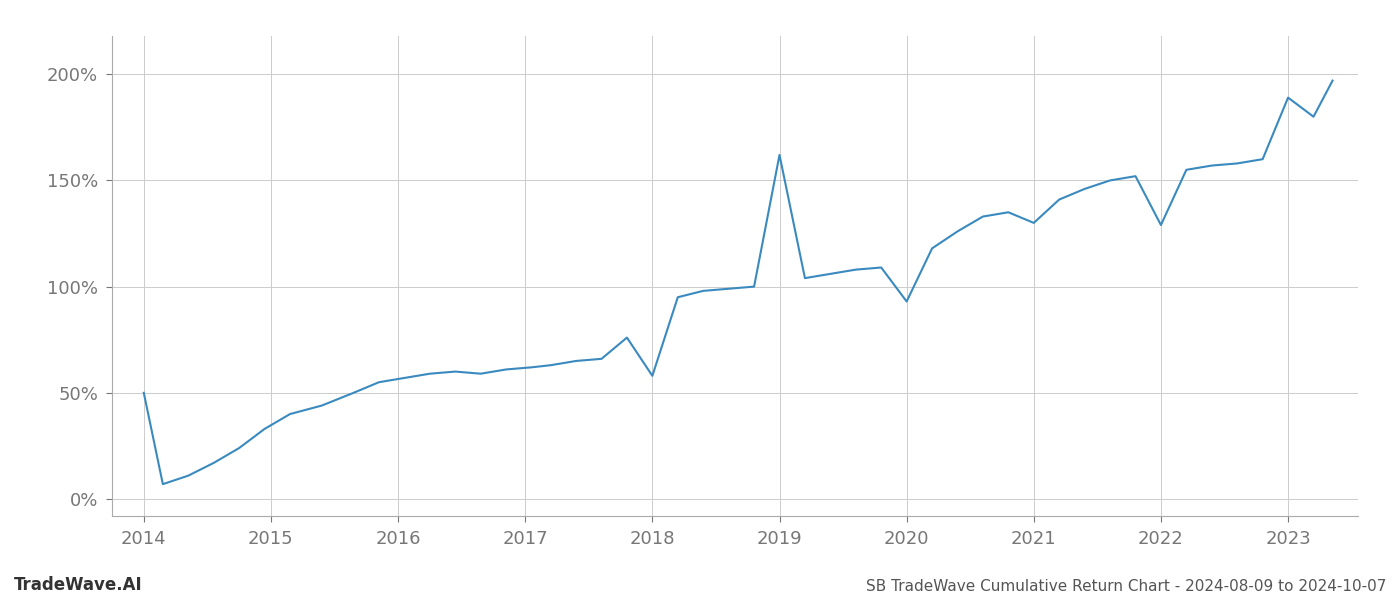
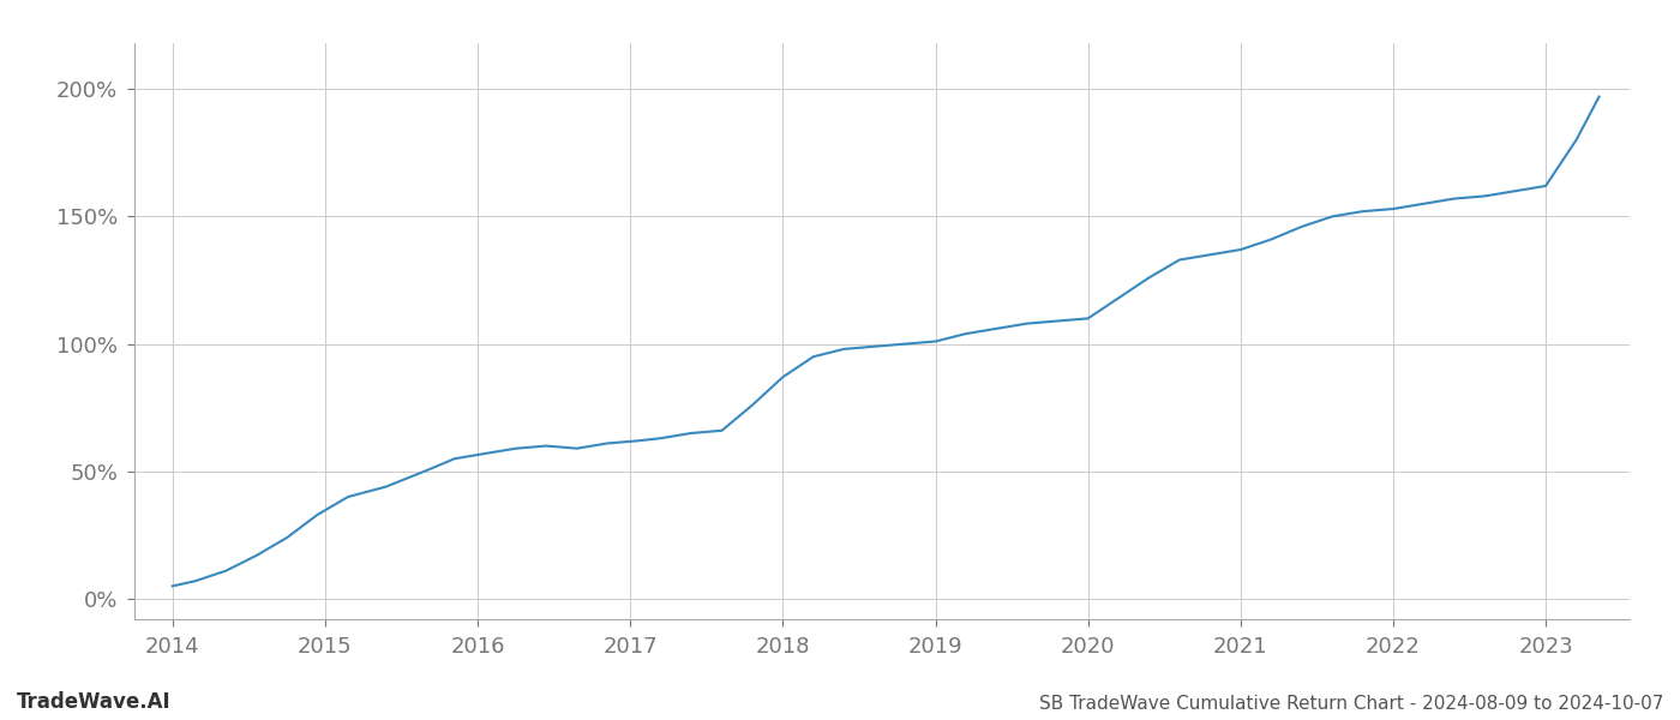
2014: 50% -> 5%
2018: 58% -> 87%
2019: 162% -> 101%
2020: 93% -> 110%
2021: 130% -> 137%
2022: 129% -> 153%
2023: 189% -> 162%
